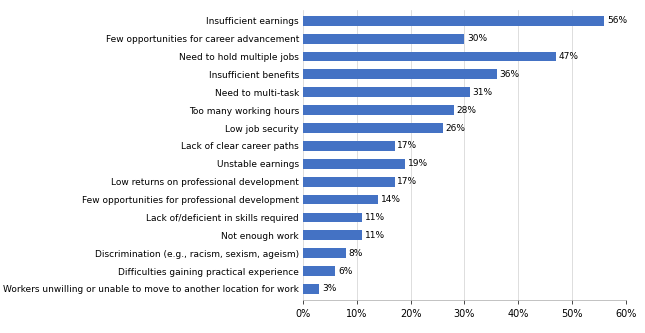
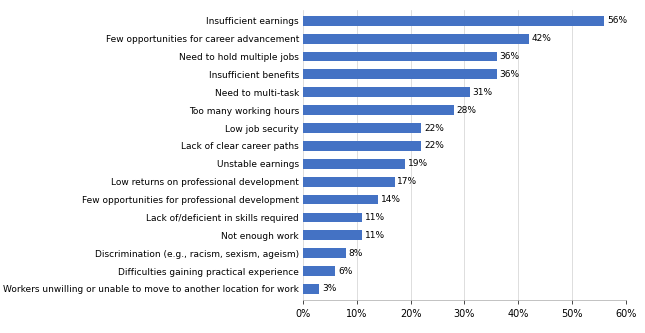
Few opportunities for career advancement: 30% -> 42%
Need to hold multiple jobs: 47% -> 36%
Low job security: 26% -> 22%
Lack of clear career paths: 17% -> 22%
